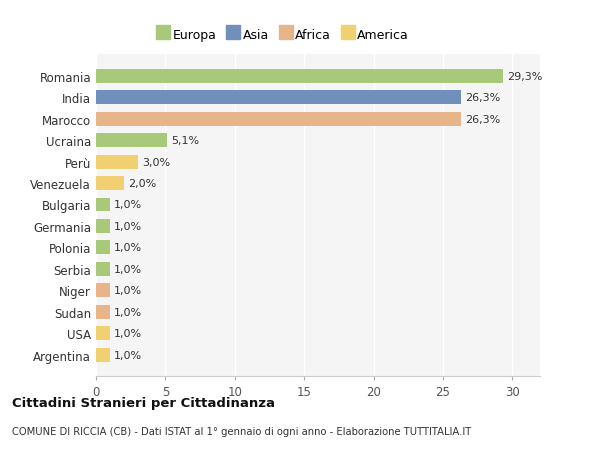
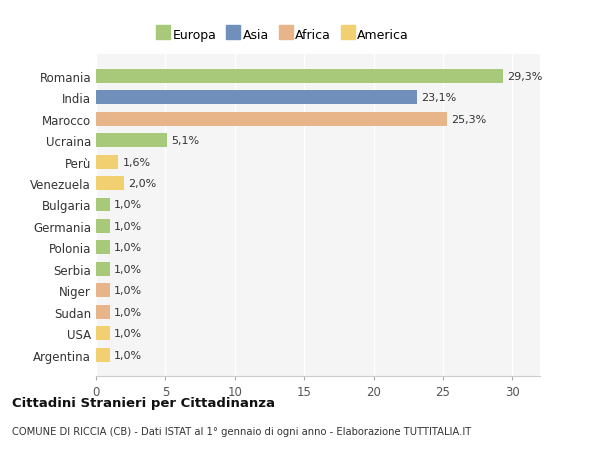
India: 26,3% -> 23,1%
Marocco: 26,3% -> 25,3%
Perù: 3,0% -> 1,6%
